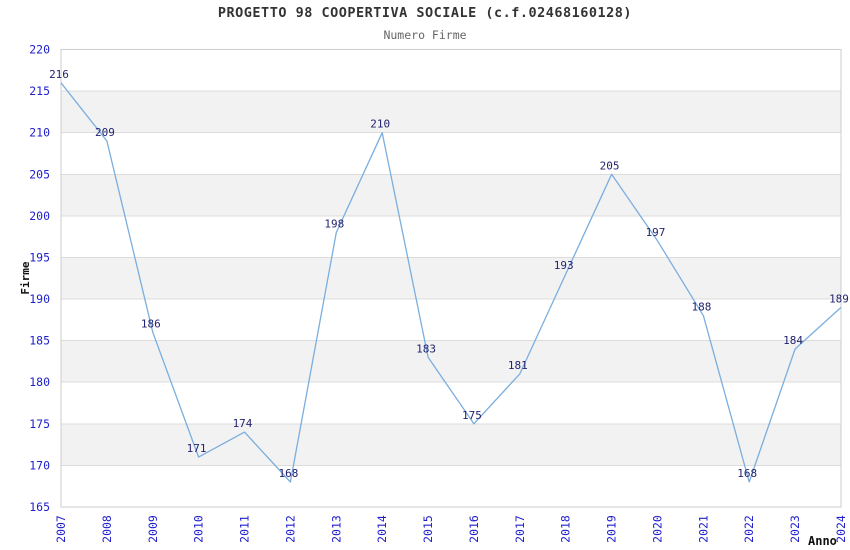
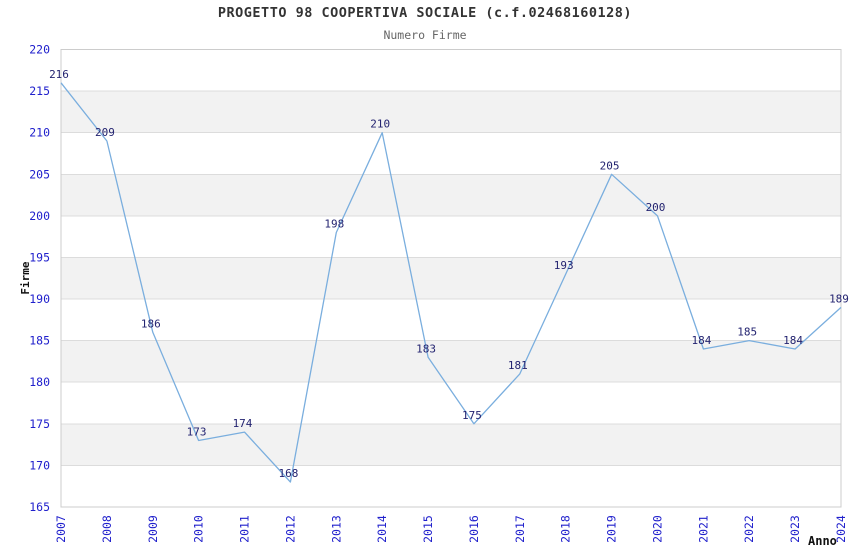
2010: 171 -> 173
2020: 197 -> 200
2021: 188 -> 184
2022: 168 -> 185
